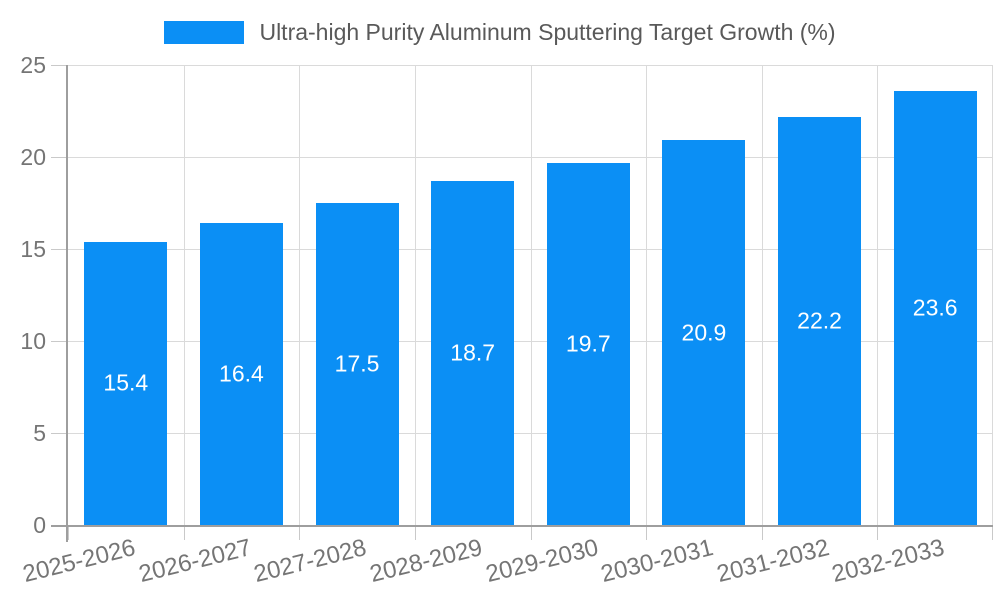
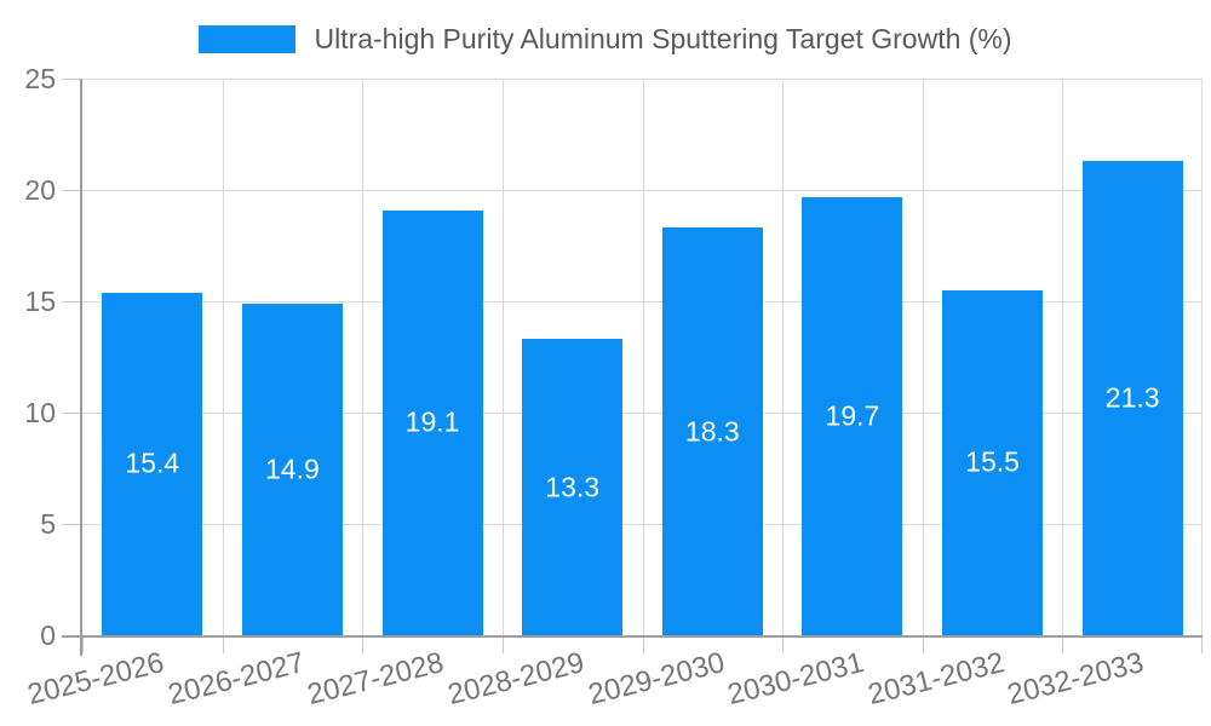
2026-2027: 16.4 -> 14.9
2027-2028: 17.5 -> 19.1
2028-2029: 18.7 -> 13.3
2029-2030: 19.7 -> 18.3
2030-2031: 20.9 -> 19.7
2031-2032: 22.2 -> 15.5
2032-2033: 23.6 -> 21.3
